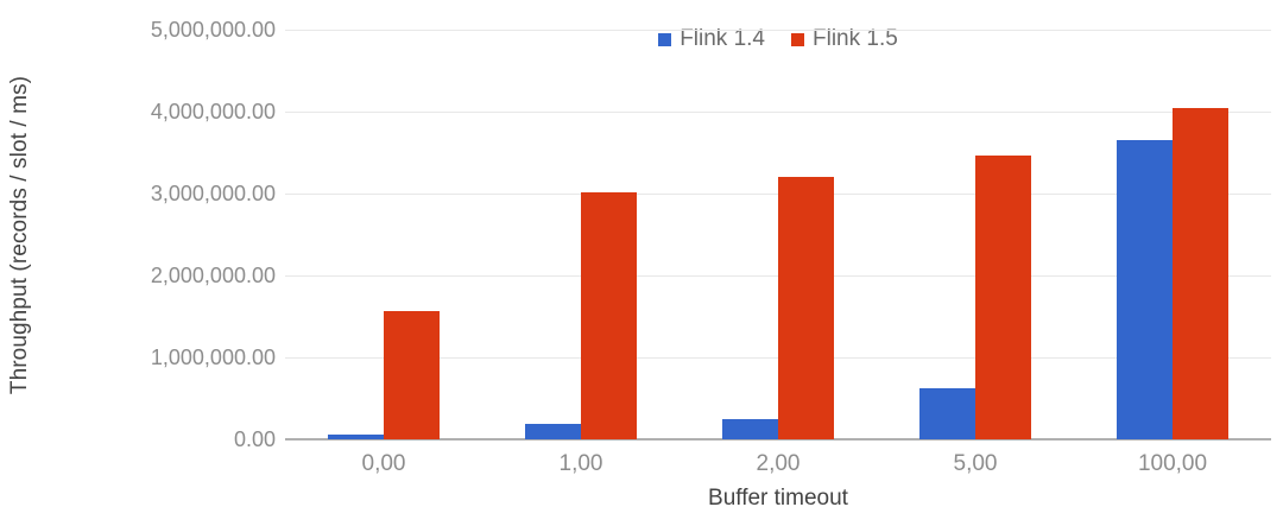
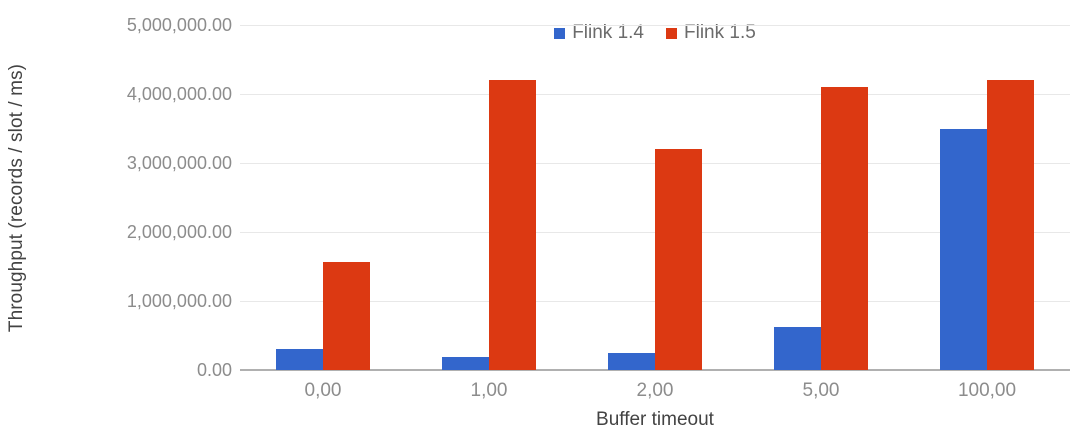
Flink 1.4/0,00: 100000 -> 300000
Flink 1.5/1,00: 3000000 -> 4200000
Flink 1.5/5,00: 3500000 -> 4100000
Flink 1.4/100,00: 3600000 -> 3500000
Flink 1.5/100,00: 4000000 -> 4200000
